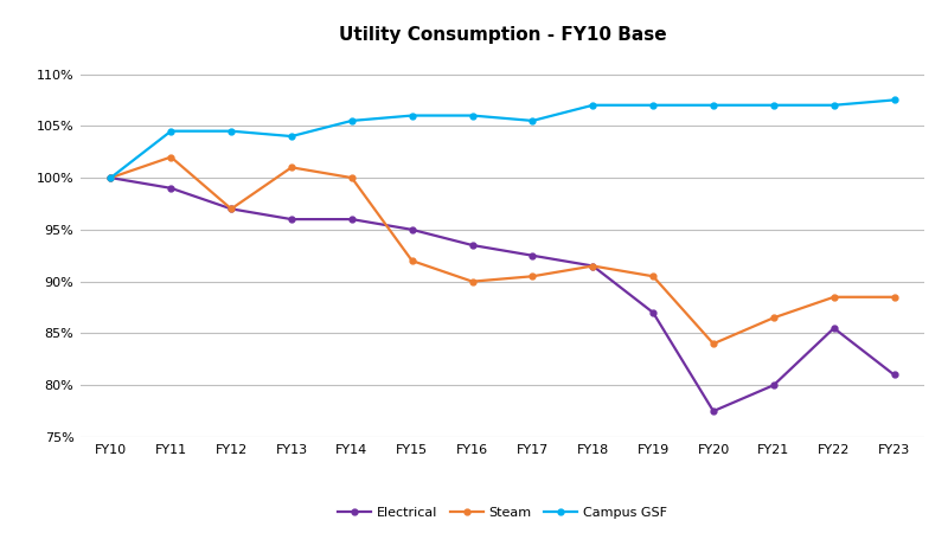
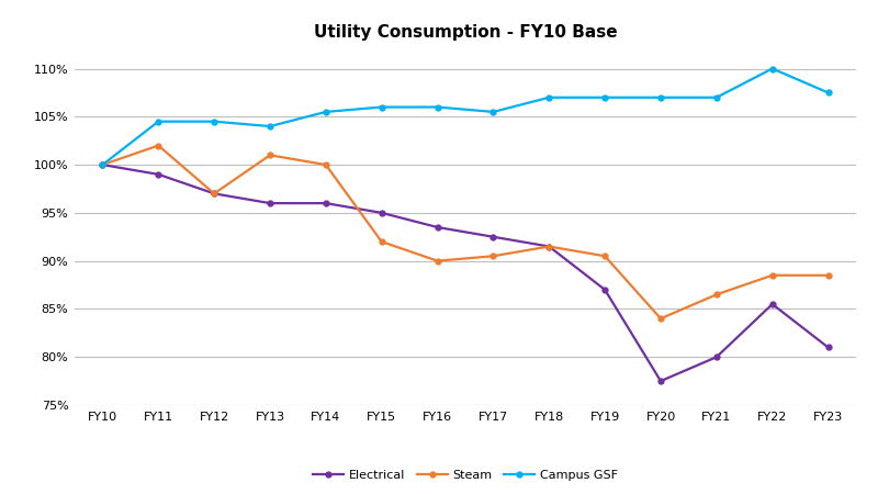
Campus GSF/FY22: 107.0% -> 110.0%
